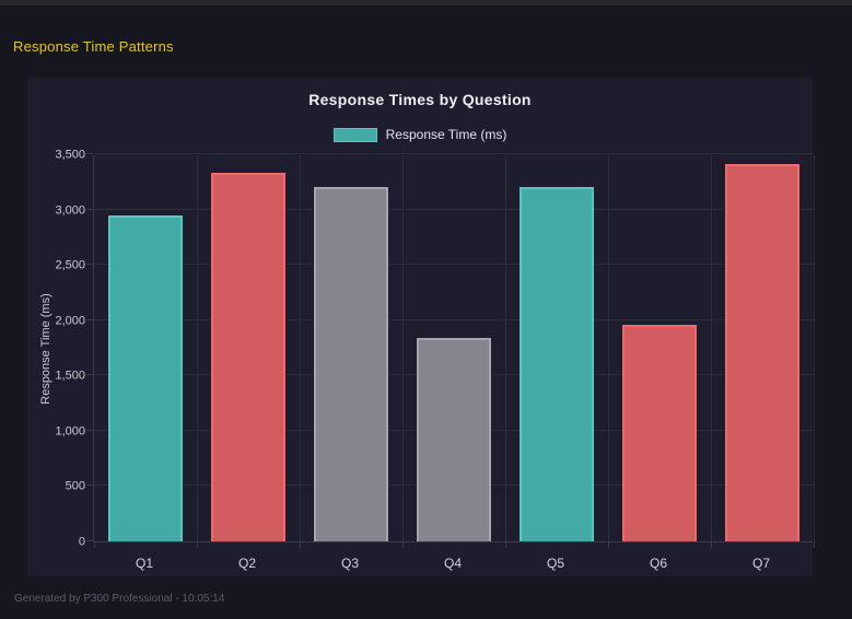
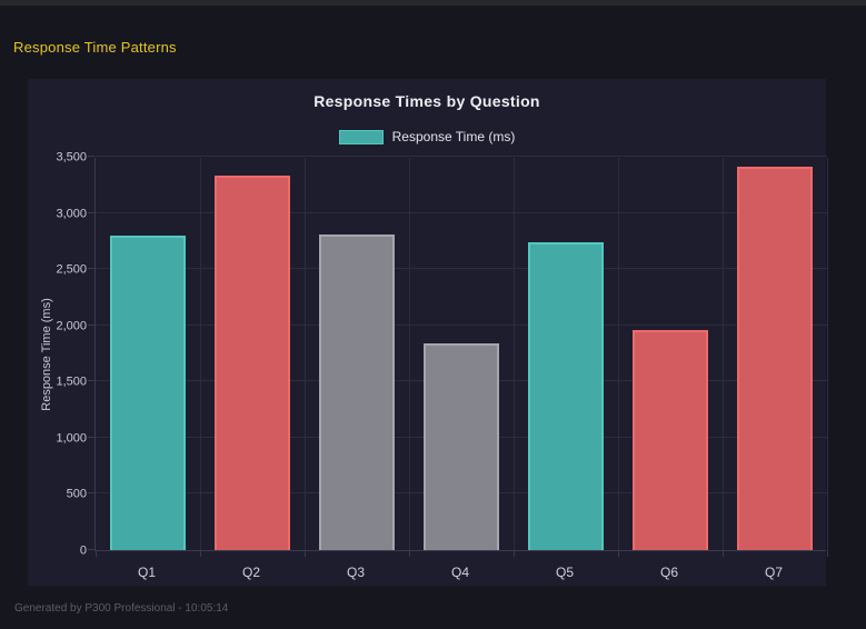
Q1: 2950 -> 2800
Q3: 3200 -> 2810
Q5: 3200 -> 2740
